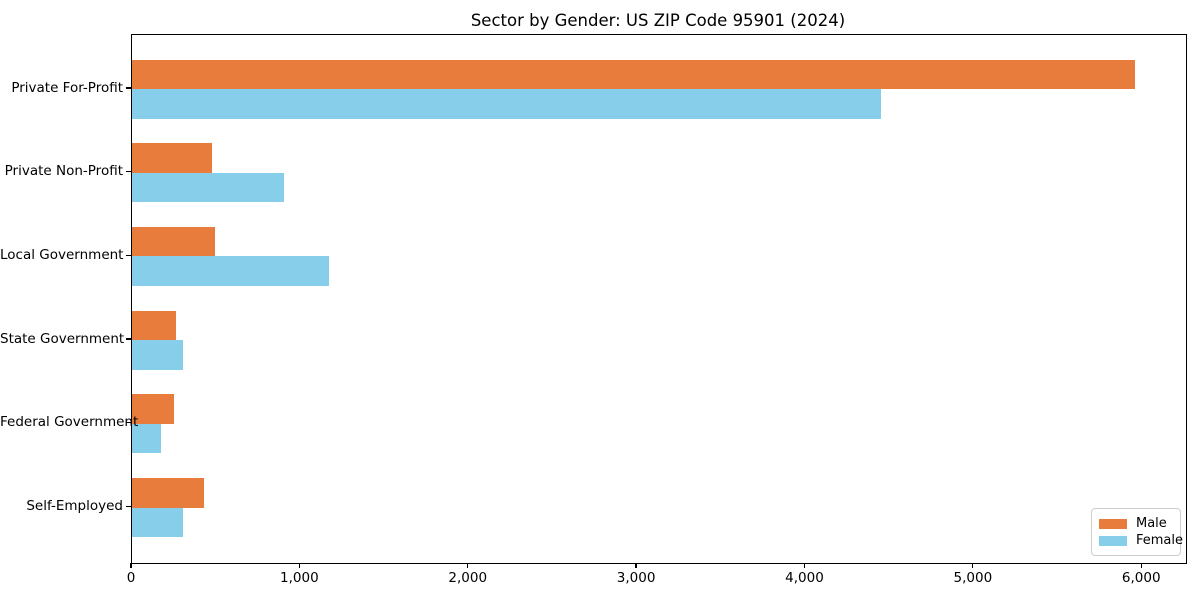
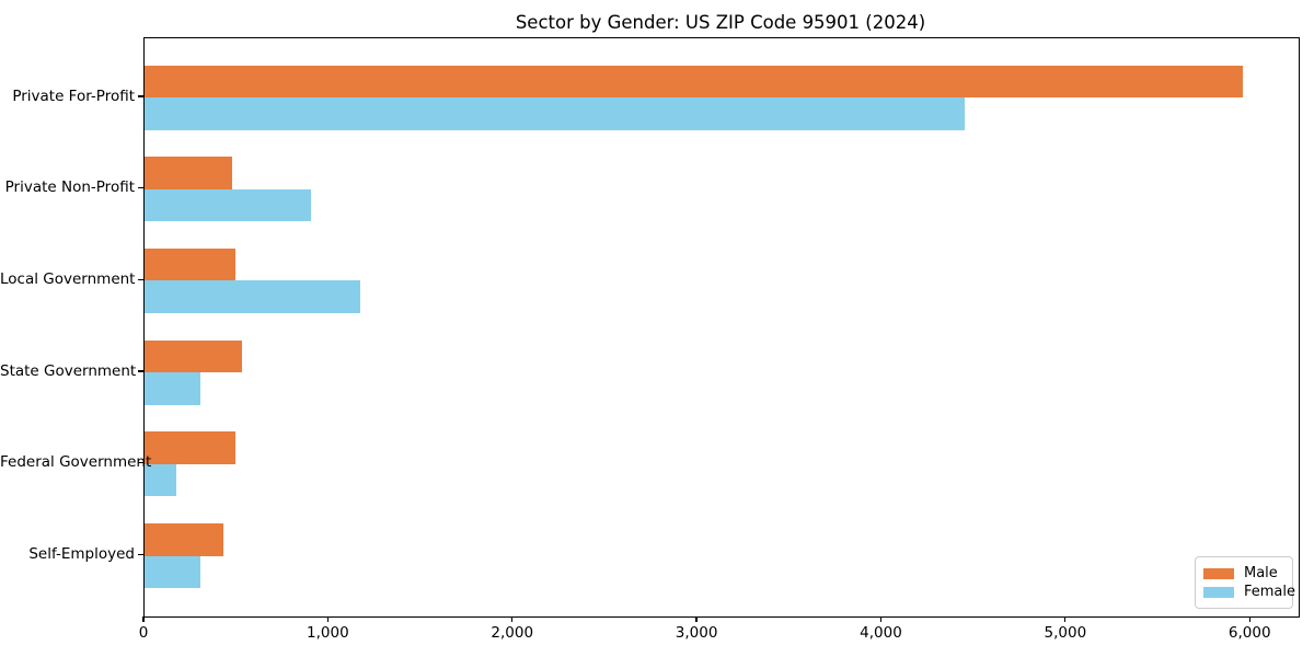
Male/State Government: 260 -> 530
Male/Federal Government: 250 -> 490
